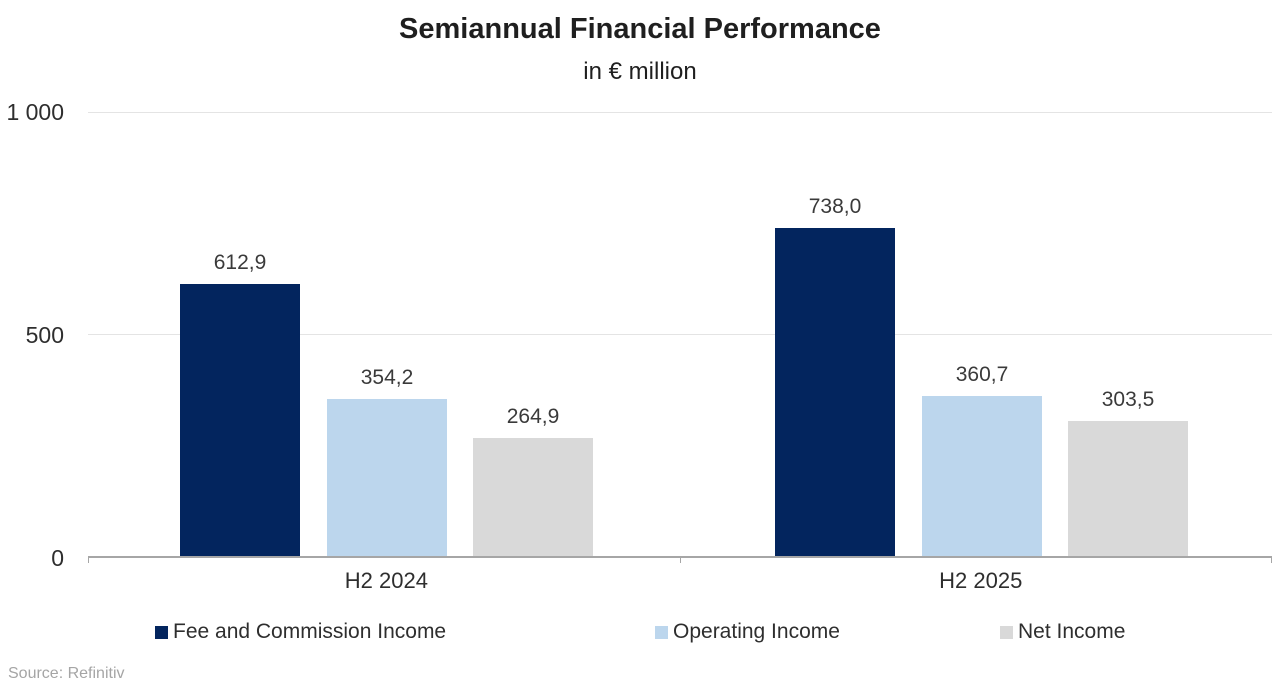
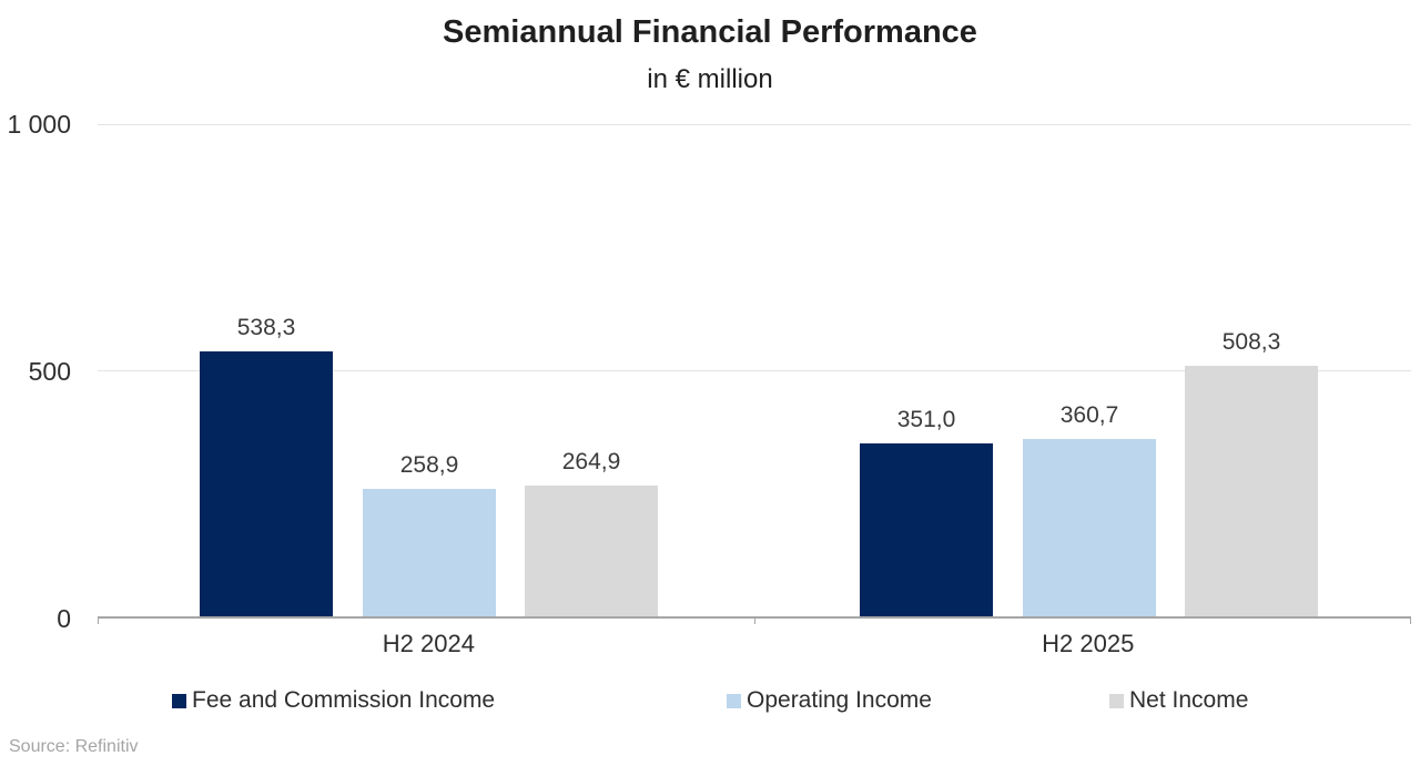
Fee and Commission Income/H2 2024: 612,9 -> 538,3
Operating Income/H2 2024: 354,2 -> 258,9
Fee and Commission Income/H2 2025: 738,0 -> 351,0
Net Income/H2 2025: 303,5 -> 508,3
